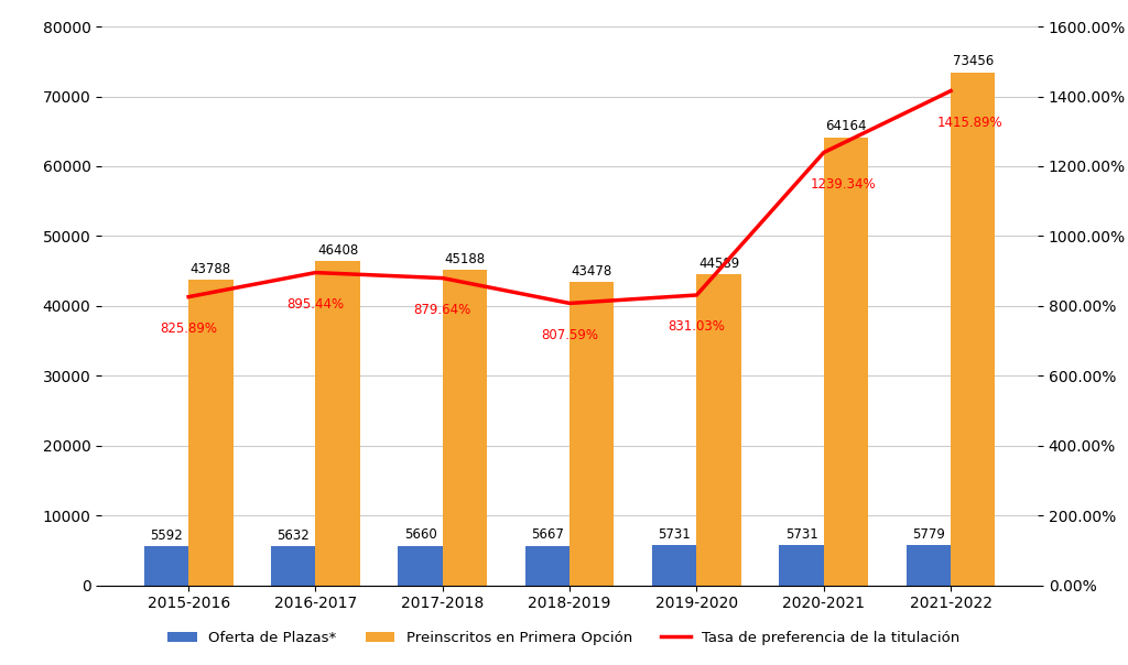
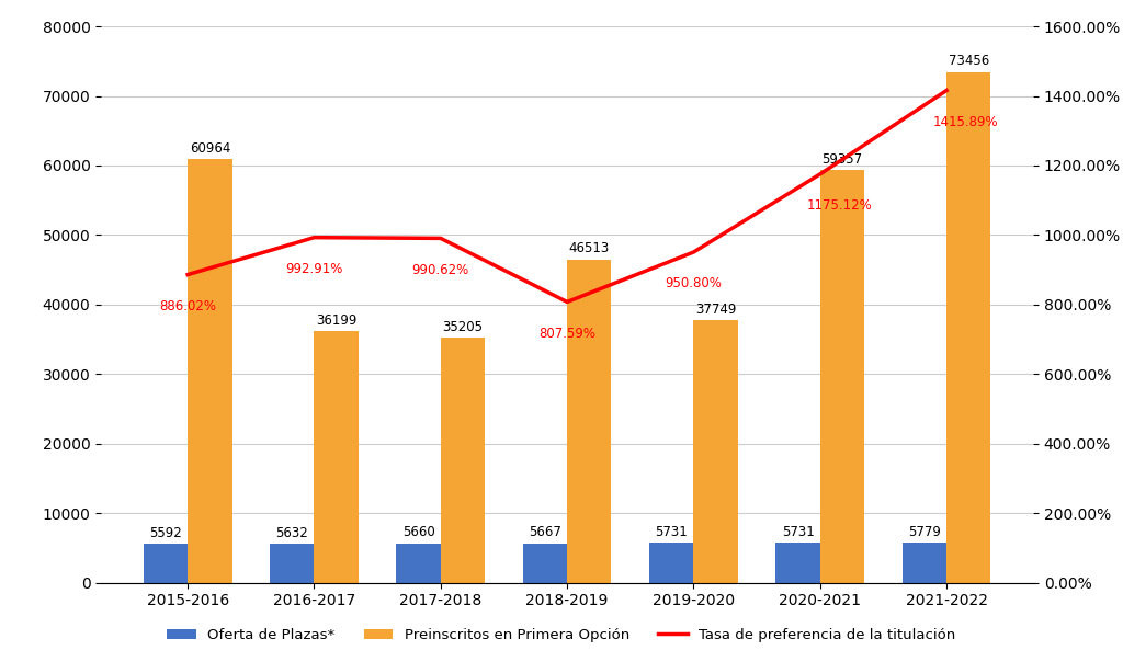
Tasa de preferencia de la titulación/2015-2016: 825.89% -> 886.02%
Preinscritos en Primera Opción/2015-2016: 43788 -> 60964
Tasa de preferencia de la titulación/2016-2017: 895.44% -> 992.91%
Preinscritos en Primera Opción/2016-2017: 46408 -> 36199
Tasa de preferencia de la titulación/2017-2018: 879.64% -> 990.62%
Preinscritos en Primera Opción/2017-2018: 45188 -> 35205
Preinscritos en Primera Opción/2018-2019: 43478 -> 46513
Tasa de preferencia de la titulación/2019-2020: 831.03% -> 950.80%
Preinscritos en Primera Opción/2019-2020: 44589 -> 37749
Tasa de preferencia de la titulación/2020-2021: 1239.34% -> 1175.12%
Preinscritos en Primera Opción/2020-2021: 64164 -> 59357
